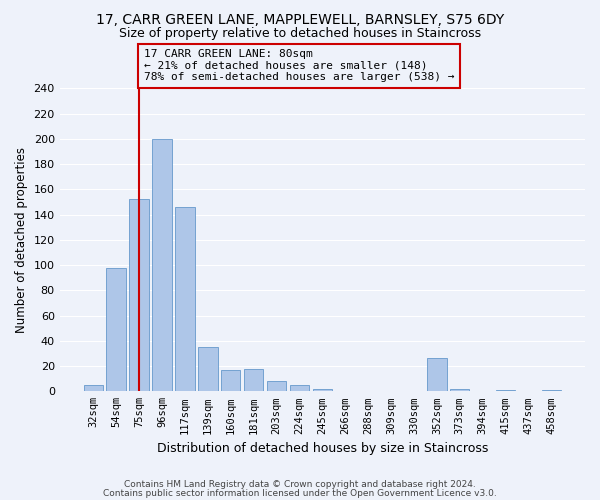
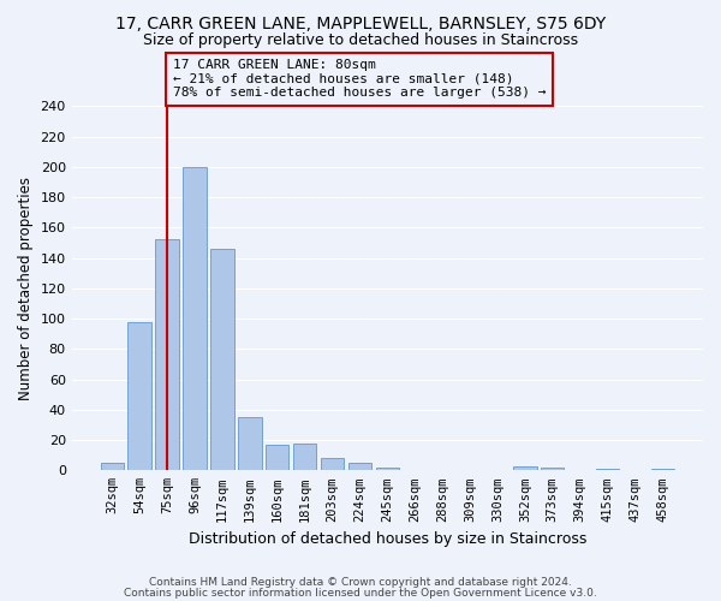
352sqm: 26 -> 3
